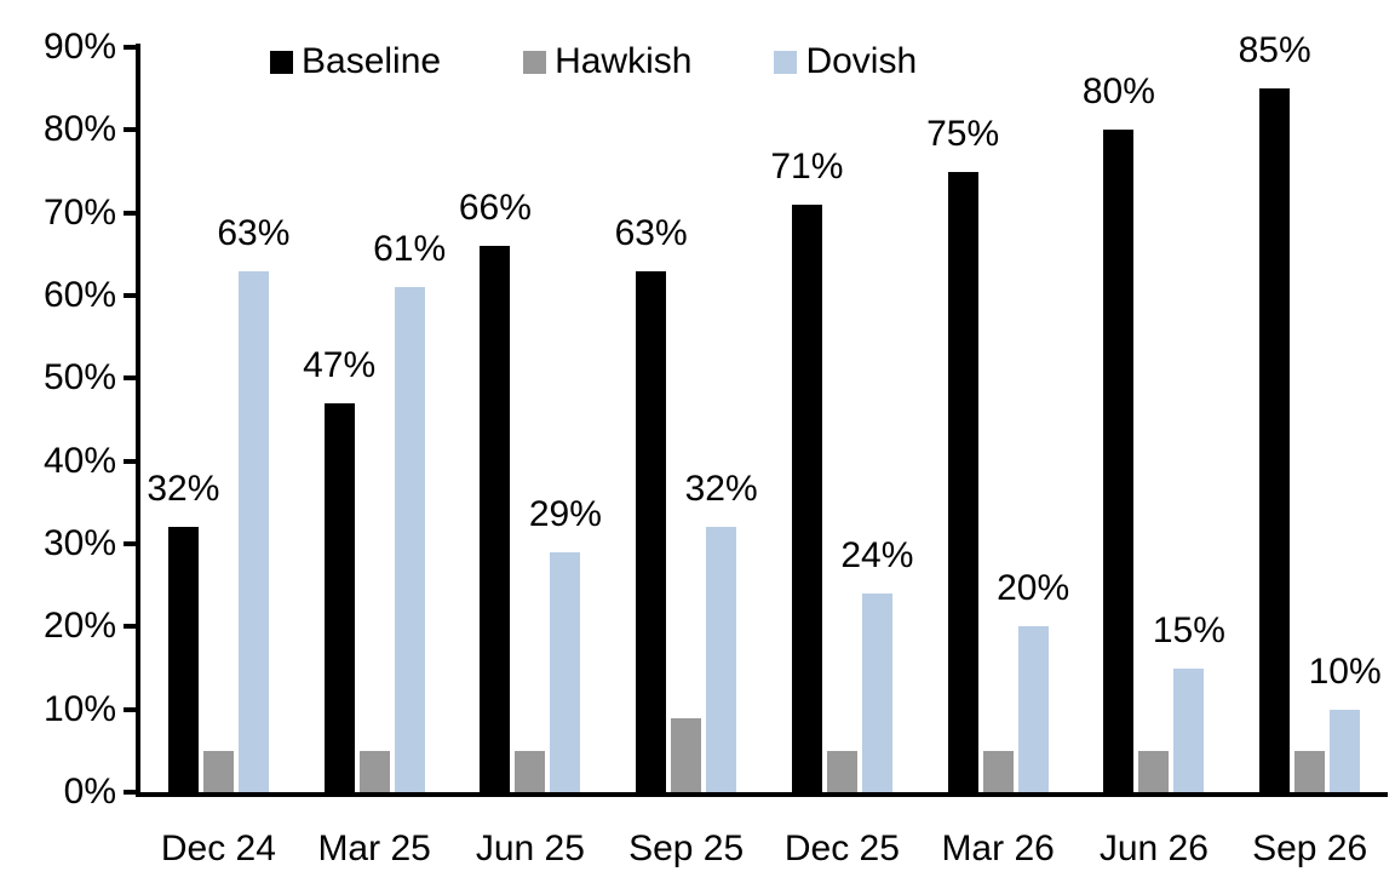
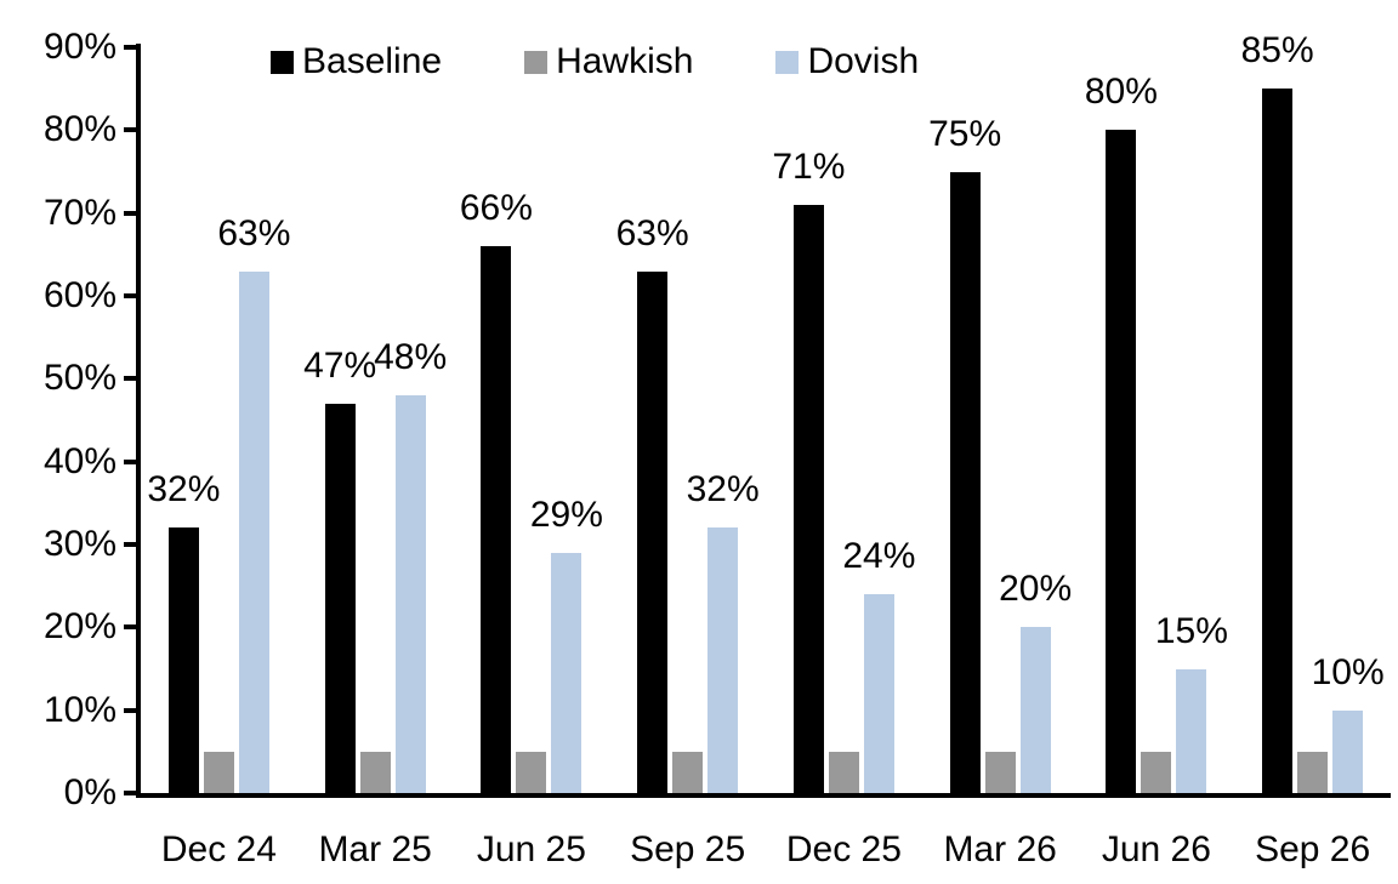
Dovish/Mar 25: 61% -> 48%
Hawkish/Sep 25: 9% -> 5%
